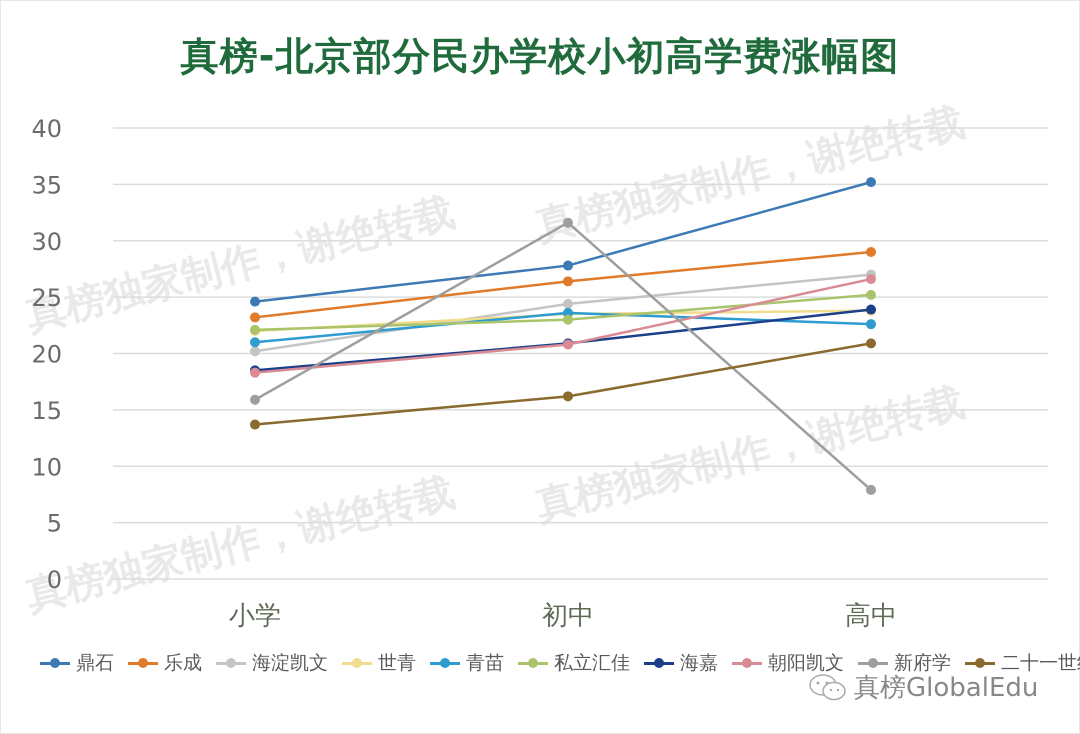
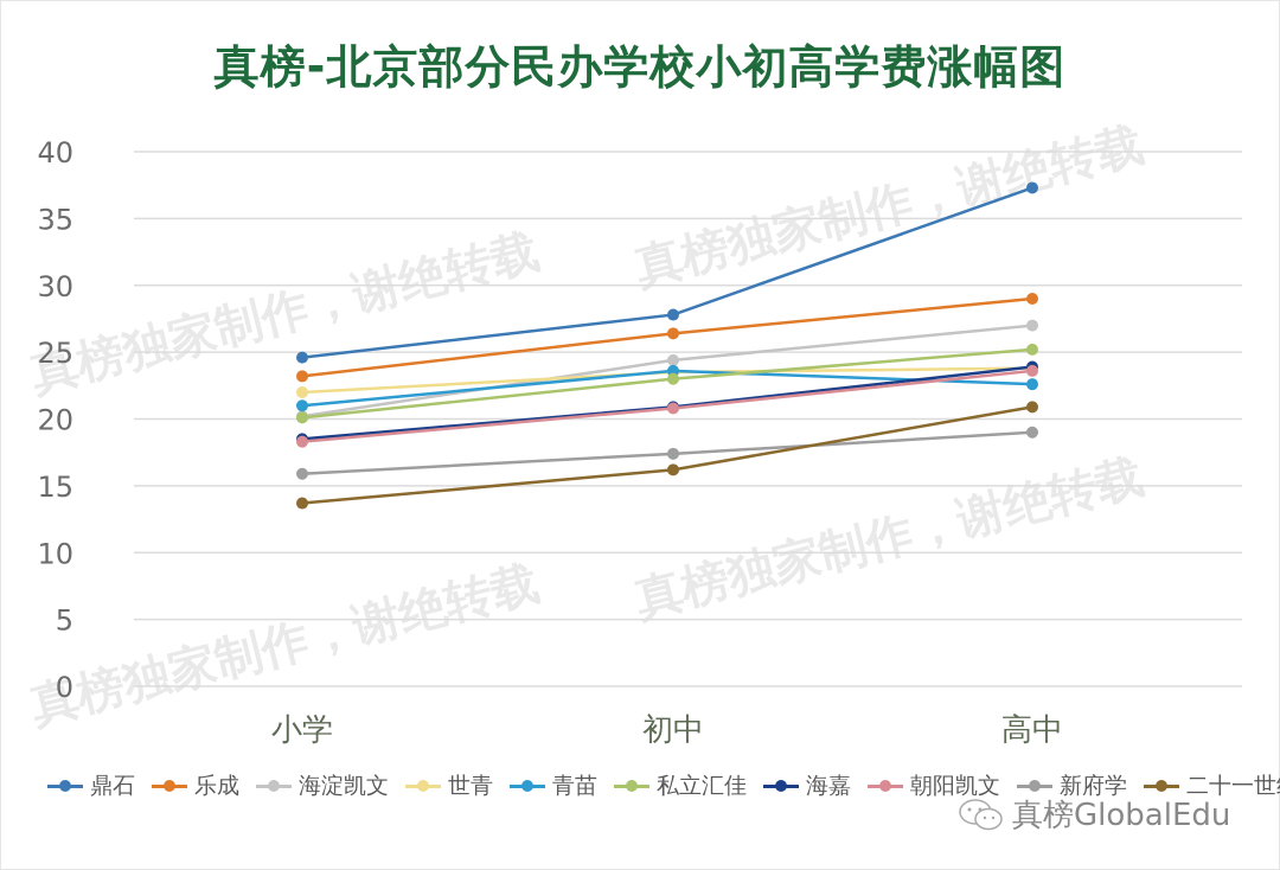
私立汇佳/小学: 22.1 -> 20.1
新府学/初中: 31.6 -> 17.4
鼎石/高中: 35.2 -> 37.3
朝阳凯文/高中: 26.6 -> 23.6
新府学/高中: 7.9 -> 19.0
